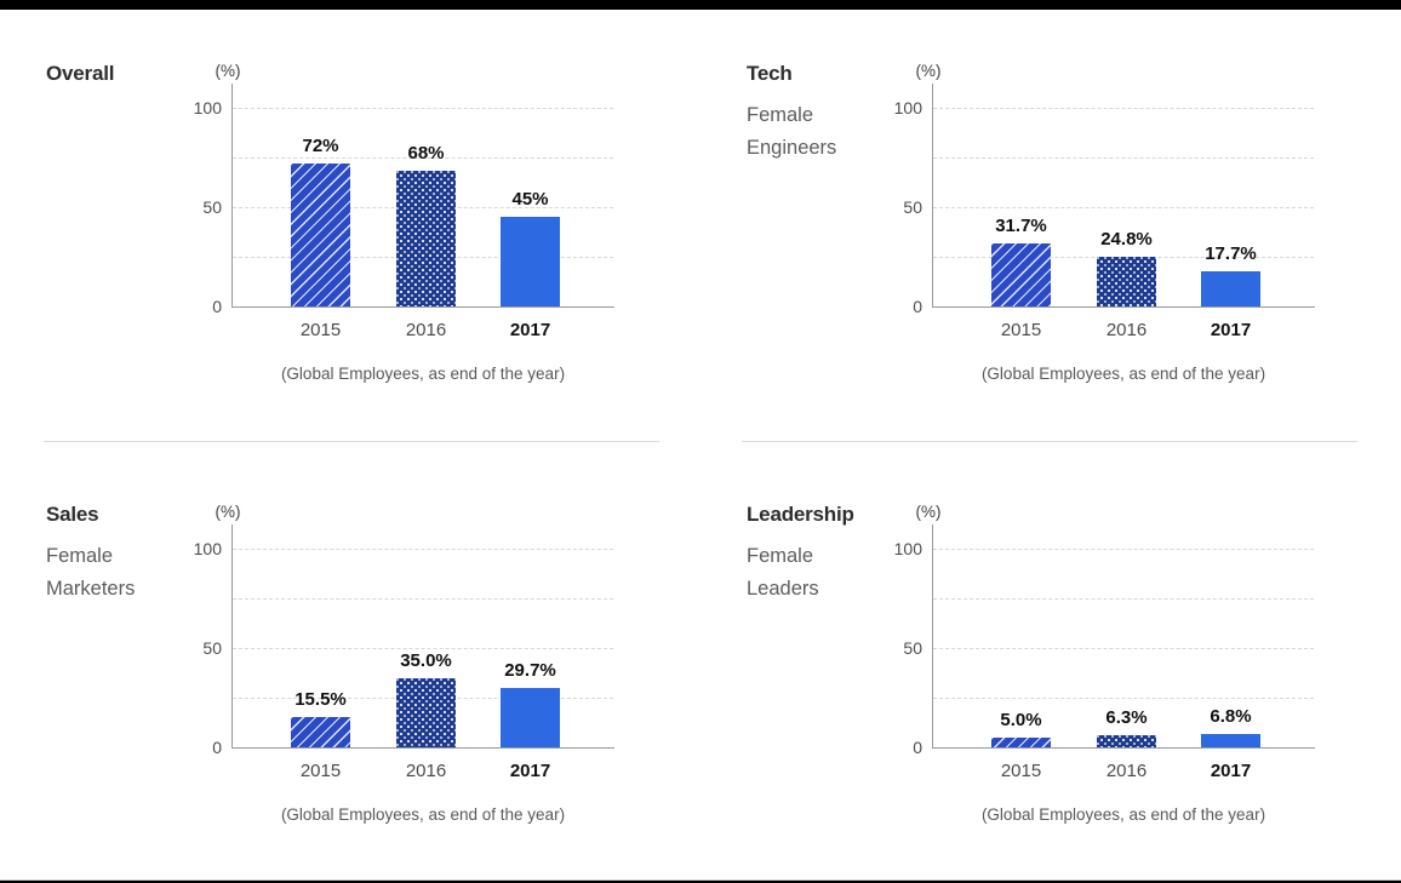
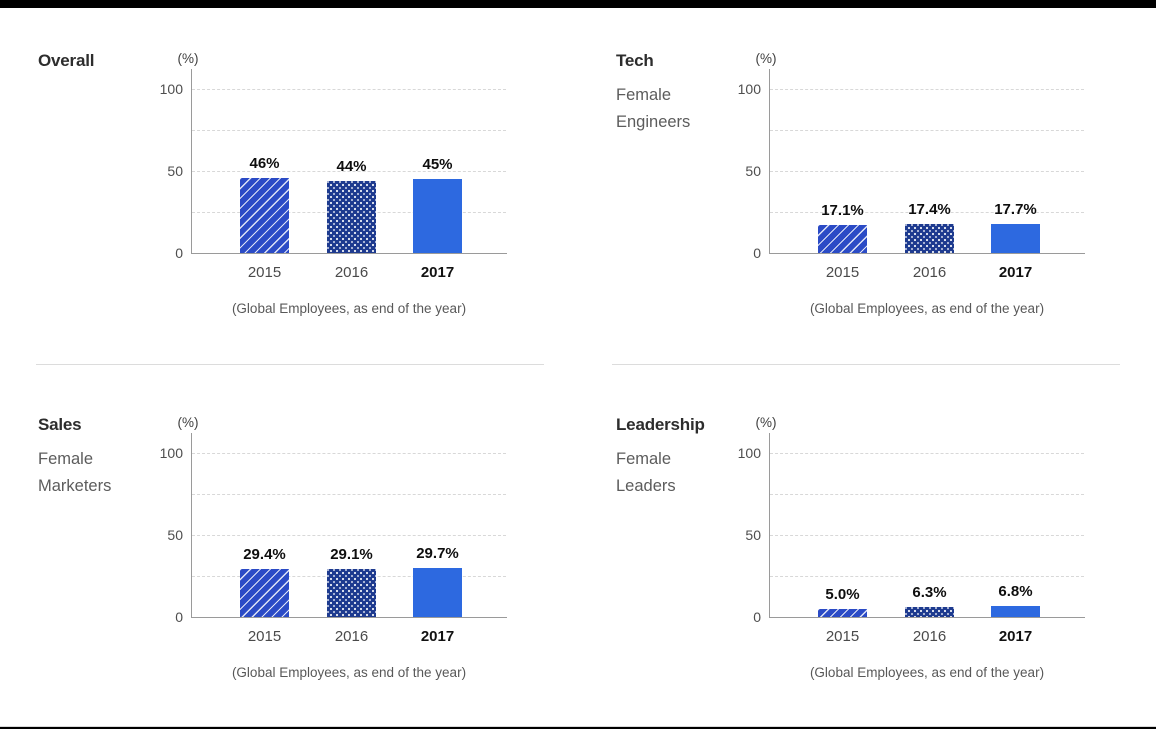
Overall/2015: 72% -> 46%
Overall/2016: 68% -> 44%
Tech/2015: 31.7% -> 17.1%
Tech/2016: 24.8% -> 17.4%
Sales/2015: 15.5% -> 29.4%
Sales/2016: 35.0% -> 29.1%
